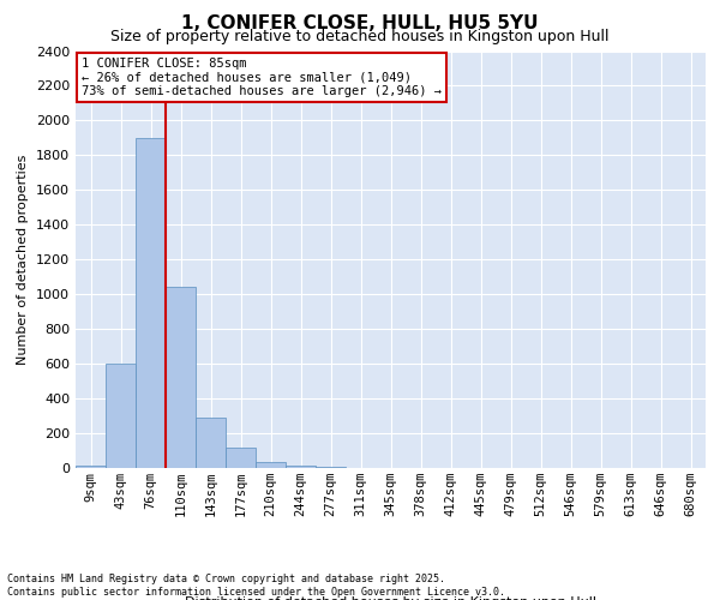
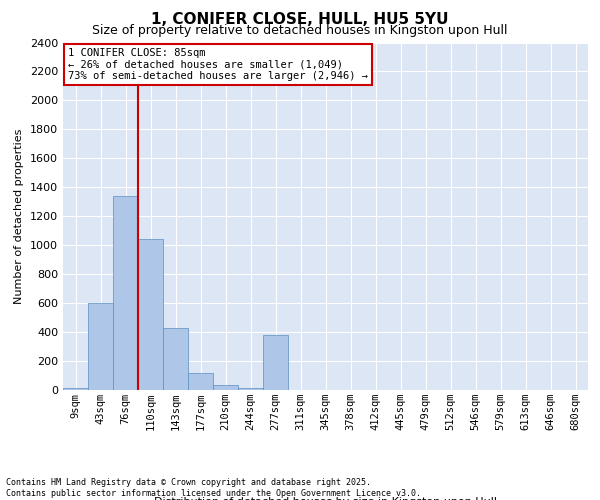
76sqm: 1900 -> 1340
143sqm: 290 -> 430
277sqm: 0 -> 380
